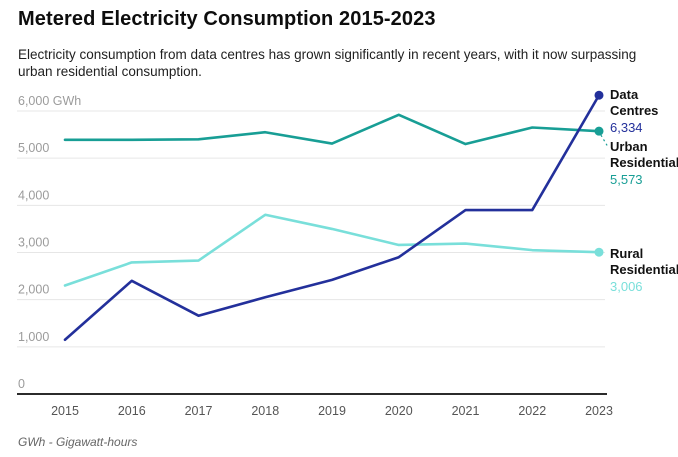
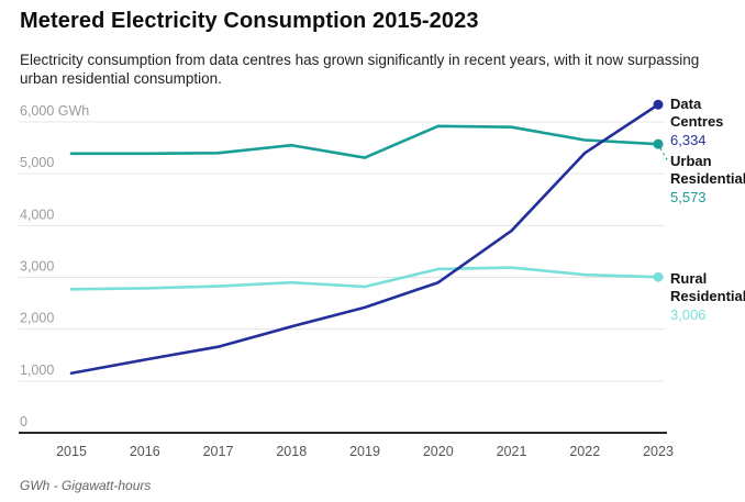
Rural Residential/2015: 2300 -> 2800
Data Centres/2016: 2400 -> 1400
Rural Residential/2018: 3800 -> 2900
Rural Residential/2019: 3500 -> 2800
Urban Residential/2021: 5300 -> 5900
Data Centres/2022: 3900 -> 5400
